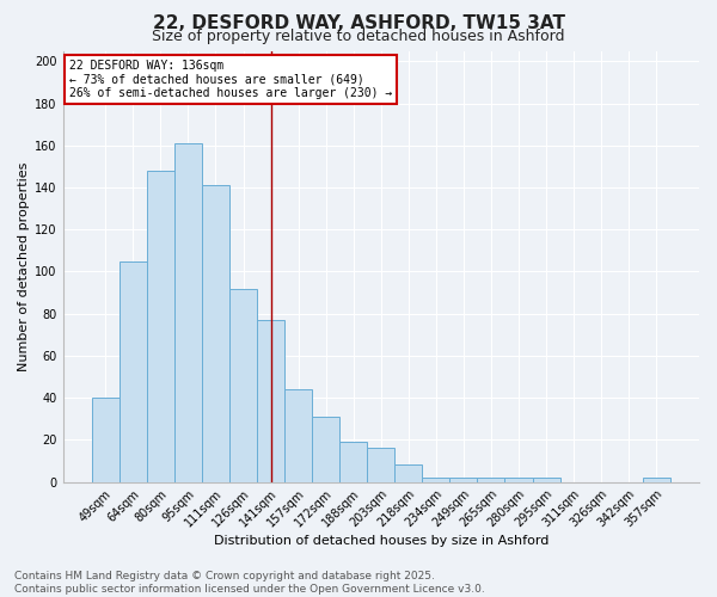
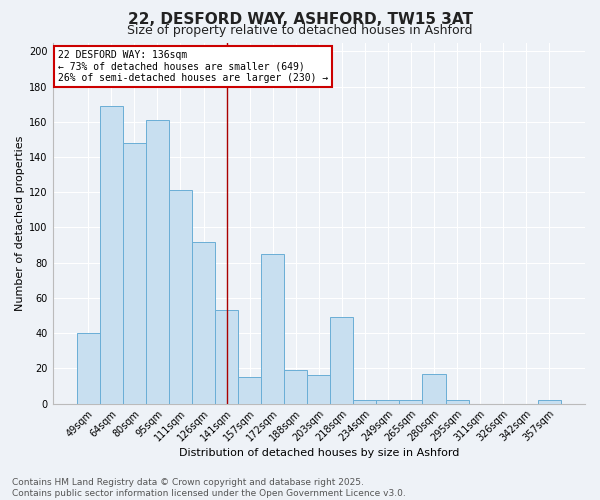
64sqm: 105 -> 169
111sqm: 141 -> 121
141sqm: 77 -> 53
157sqm: 44 -> 15
172sqm: 31 -> 85
218sqm: 8 -> 49
280sqm: 2 -> 17
